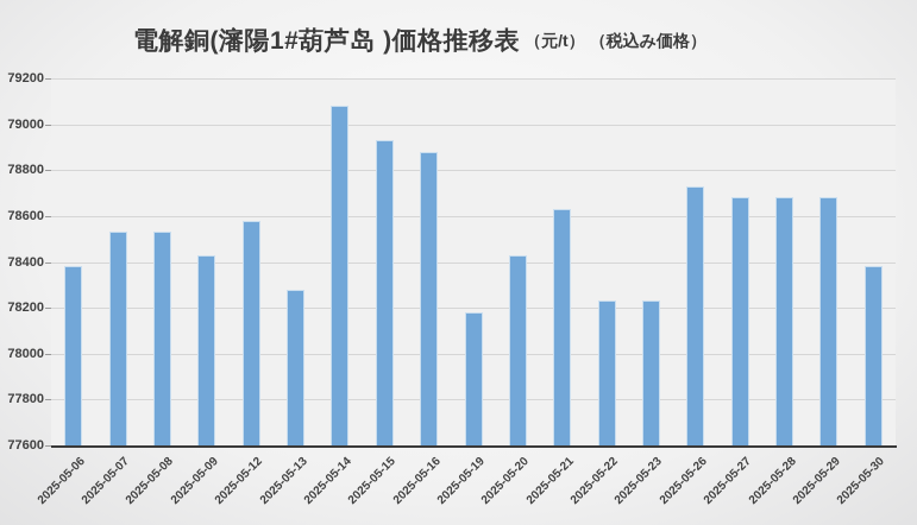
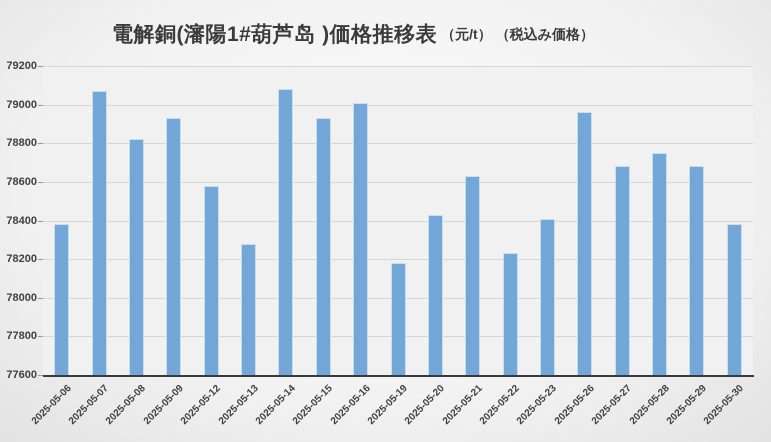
2025-05-07: 78530 -> 79070
2025-05-08: 78530 -> 78820
2025-05-09: 78430 -> 78930
2025-05-16: 78880 -> 79010
2025-05-23: 78230 -> 78410
2025-05-26: 78730 -> 78960
2025-05-28: 78680 -> 78750
